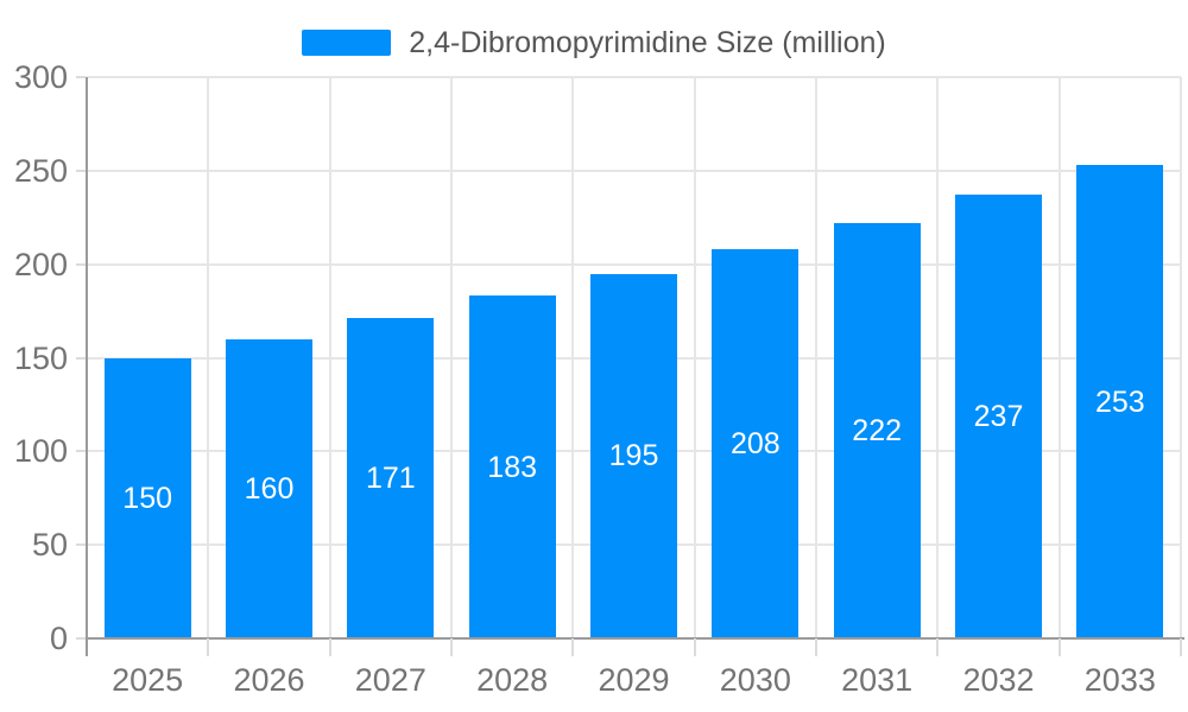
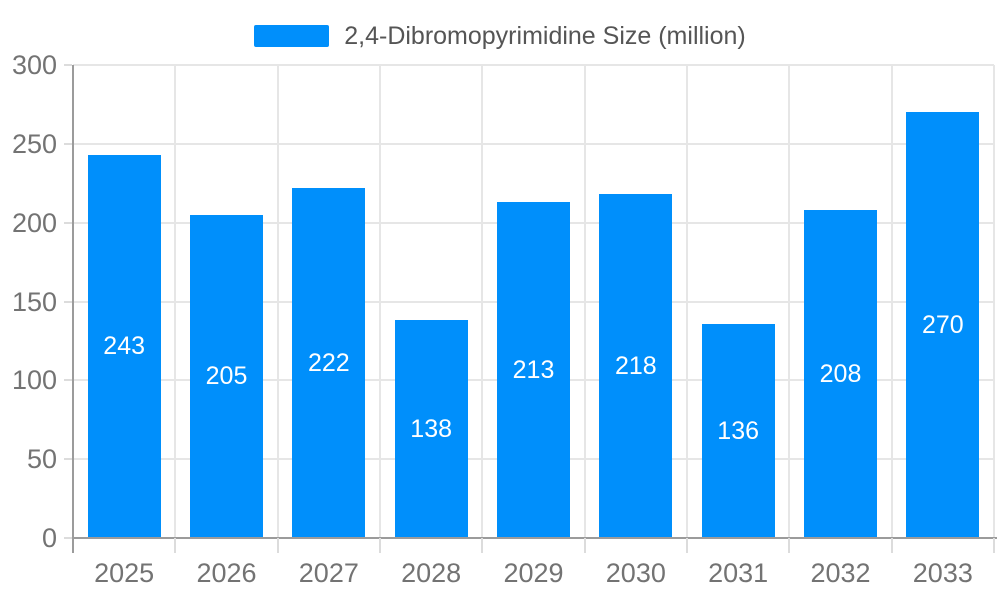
2025: 150 -> 243
2026: 160 -> 205
2027: 171 -> 222
2028: 183 -> 138
2029: 195 -> 213
2030: 208 -> 218
2031: 222 -> 136
2032: 237 -> 208
2033: 253 -> 270
